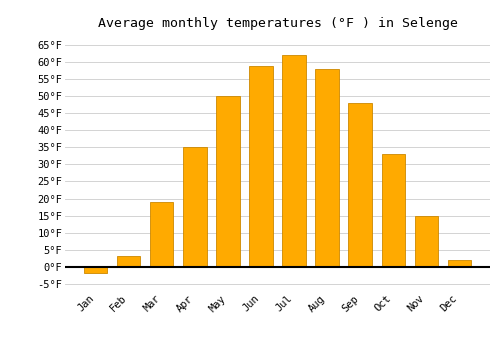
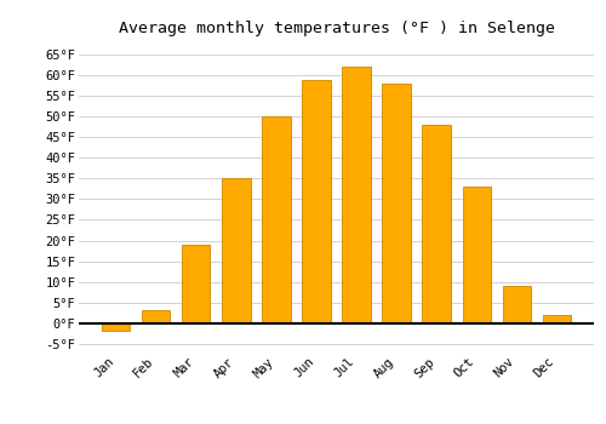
Nov: 15°F -> 9°F
